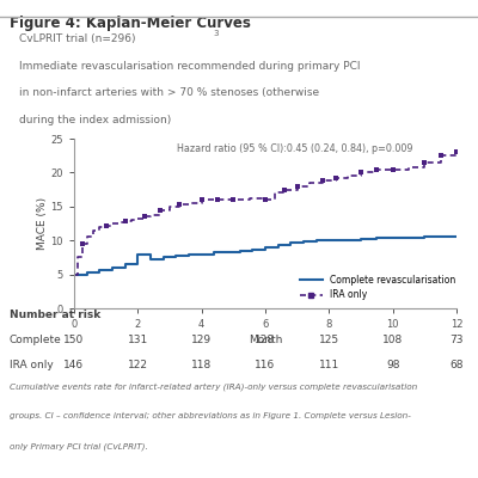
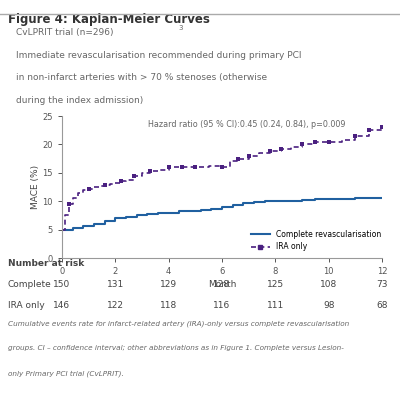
Complete revascularisation/2: 8.0 -> 7.0
